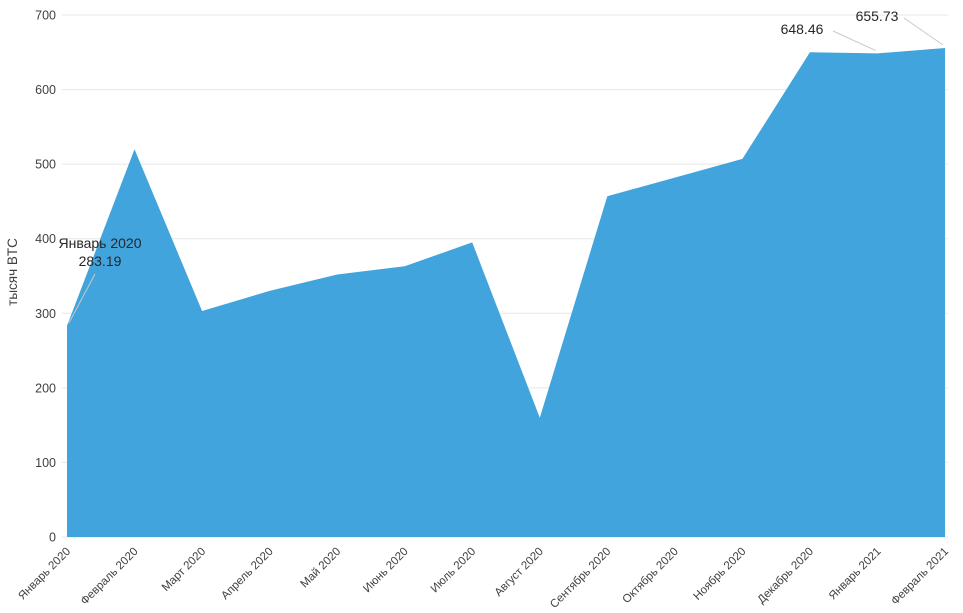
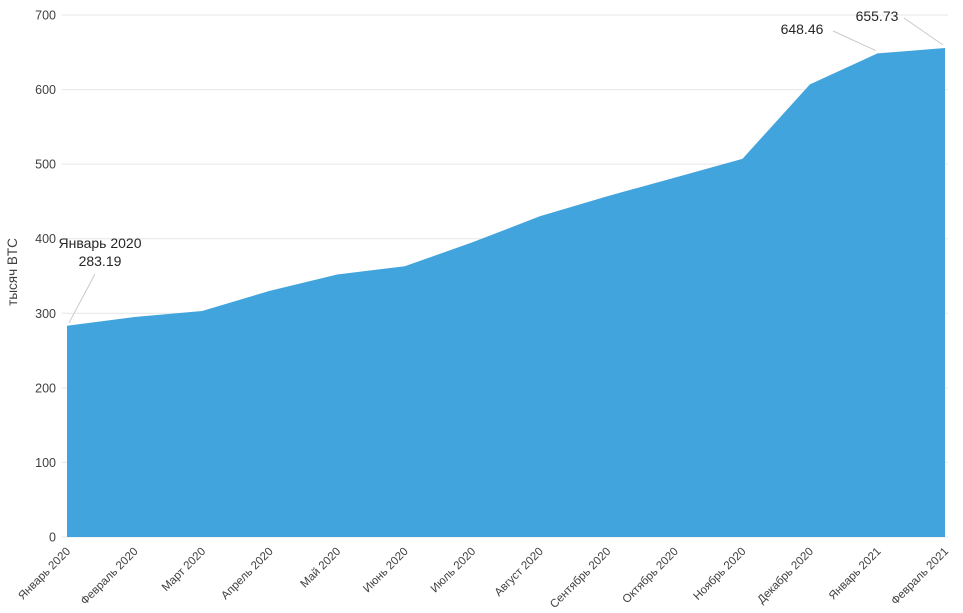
Февраль 2020: 520 -> 300
Август 2020: 160 -> 430
Декабрь 2020: 650 -> 610
